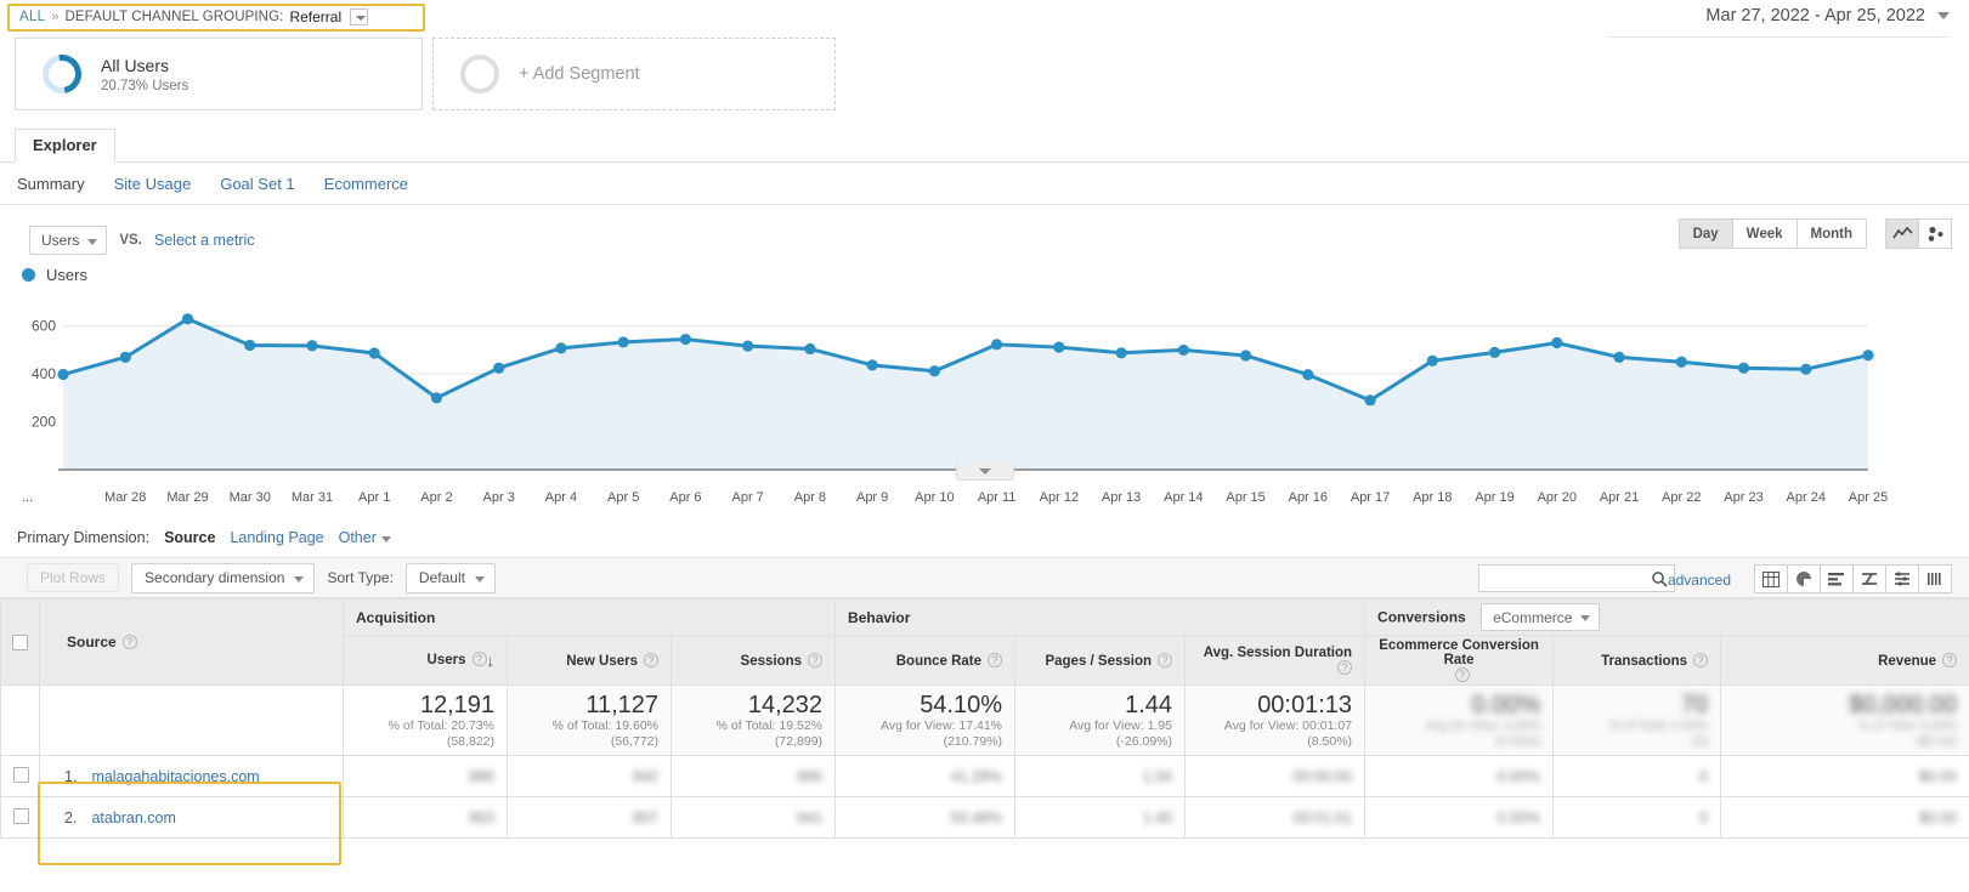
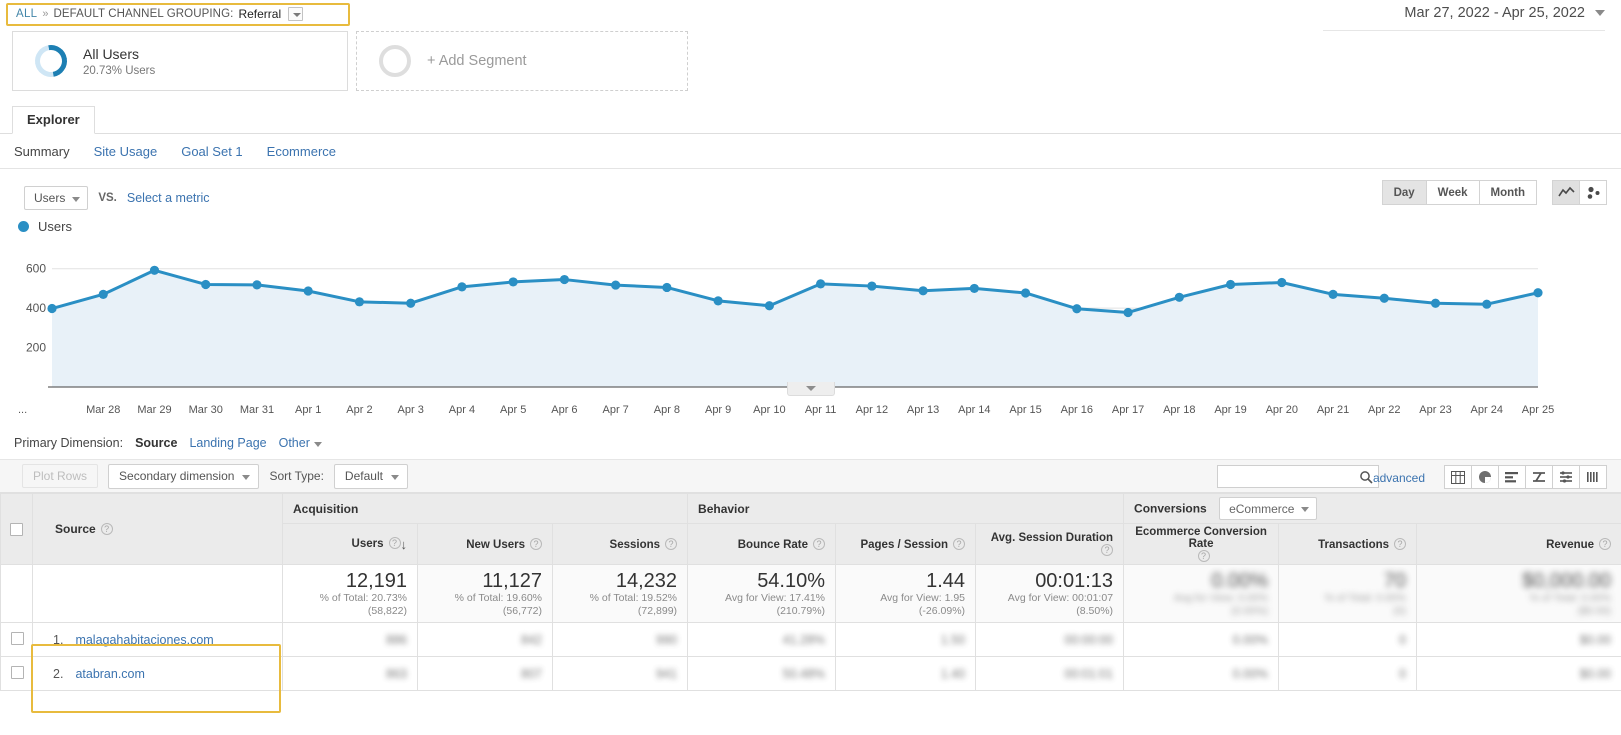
Mar 29: 630 -> 590
Apr 2: 300 -> 430
Apr 17: 290 -> 380
Apr 19: 490 -> 520
